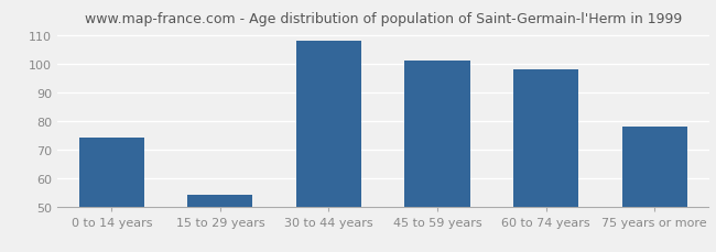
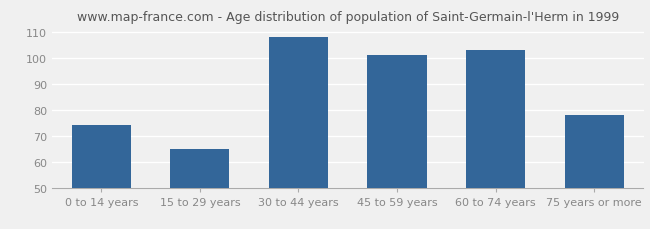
15 to 29 years: 54 -> 65
60 to 74 years: 98 -> 103
